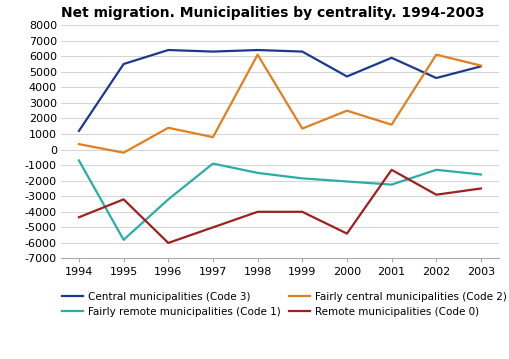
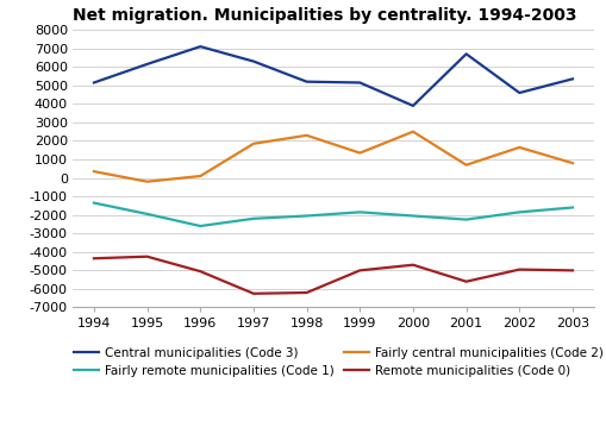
Central municipalities (Code 3)/1994: 1200 -> 5200
Fairly remote municipalities (Code 1)/1994: -700 -> -1400
Central municipalities (Code 3)/1995: 5500 -> 6200
Fairly remote municipalities (Code 1)/1995: -5800 -> -2000
Remote municipalities (Code 0)/1995: -3200 -> -4200
Central municipalities (Code 3)/1996: 6400 -> 7100
Fairly central municipalities (Code 2)/1996: 1400 -> 100
Fairly remote municipalities (Code 1)/1996: -3200 -> -2600
Remote municipalities (Code 0)/1996: -6000 -> -5000
Fairly central municipalities (Code 2)/1997: 800 -> 1800
Fairly remote municipalities (Code 1)/1997: -900 -> -2200
Remote municipalities (Code 0)/1997: -5000 -> -6200
Central municipalities (Code 3)/1998: 6400 -> 5200
Fairly central municipalities (Code 2)/1998: 6100 -> 2300
Fairly remote municipalities (Code 1)/1998: -1500 -> -2000
Remote municipalities (Code 0)/1998: -4000 -> -6200
Central municipalities (Code 3)/1999: 6300 -> 5200
Remote municipalities (Code 0)/1999: -4000 -> -5000
Central municipalities (Code 3)/2000: 4700 -> 3900
Remote municipalities (Code 0)/2000: -5400 -> -4700
Central municipalities (Code 3)/2001: 5900 -> 6700
Fairly central municipalities (Code 2)/2001: 1600 -> 700
Remote municipalities (Code 0)/2001: -1300 -> -5600
Fairly central municipalities (Code 2)/2002: 6100 -> 1600
Fairly remote municipalities (Code 1)/2002: -1300 -> -1800
Remote municipalities (Code 0)/2002: -2900 -> -5000
Fairly central municipalities (Code 2)/2003: 5400 -> 800
Remote municipalities (Code 0)/2003: -2500 -> -5000
